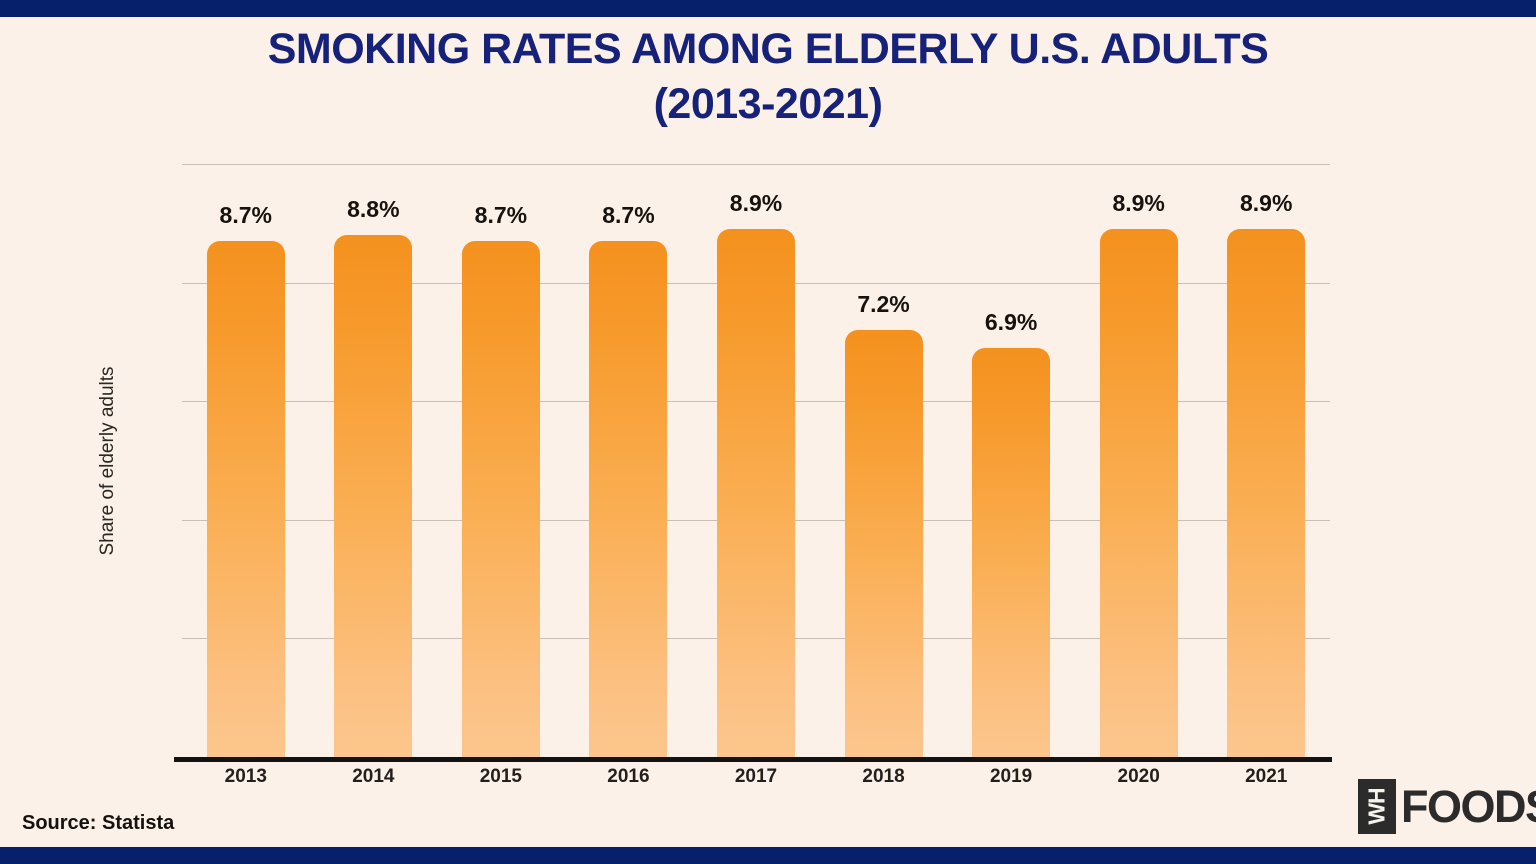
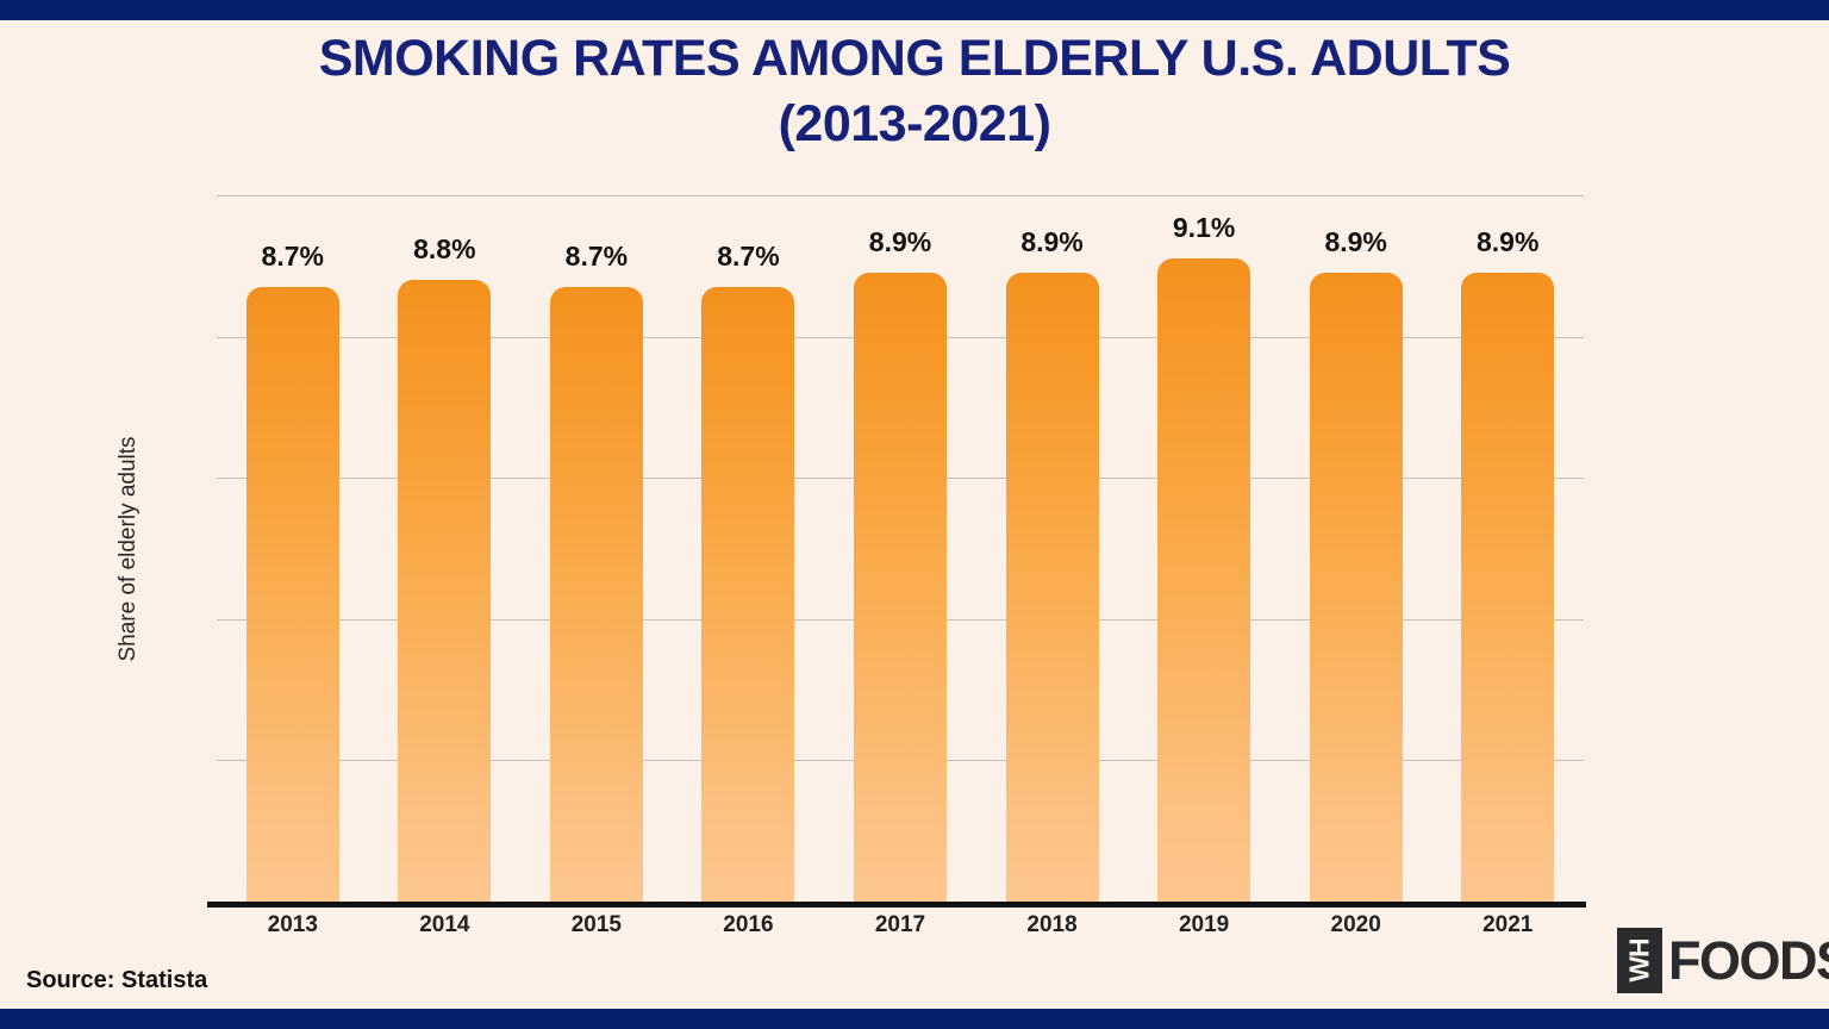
2018: 7.2% -> 8.9%
2019: 6.9% -> 9.1%
